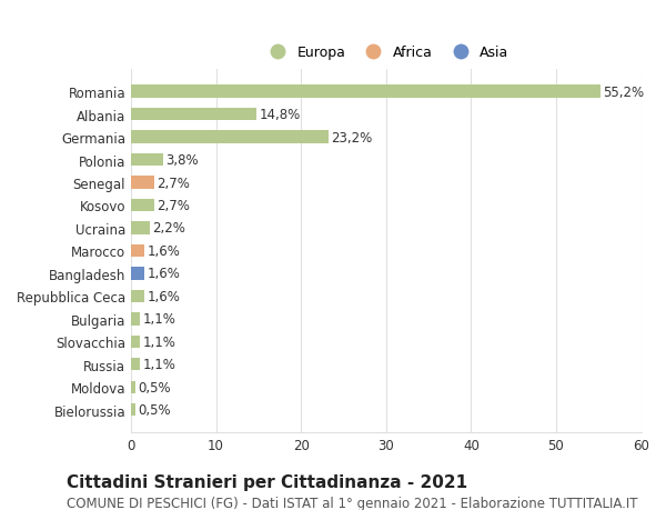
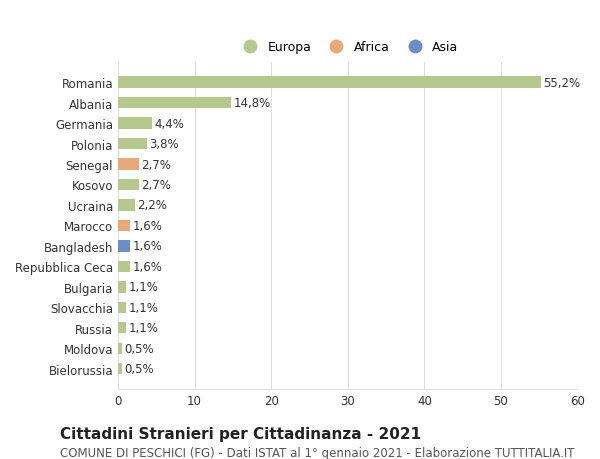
Germania: 23,2% -> 4,4%
